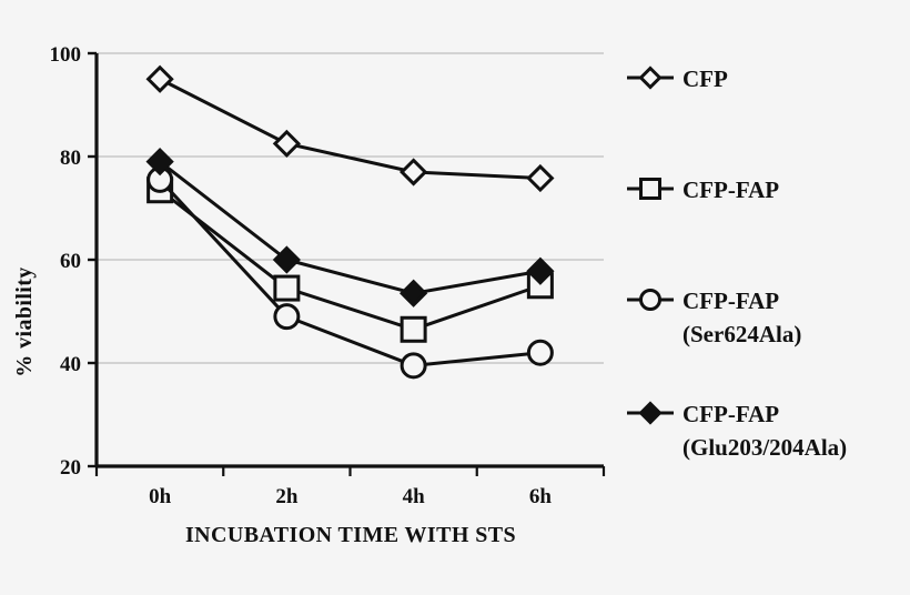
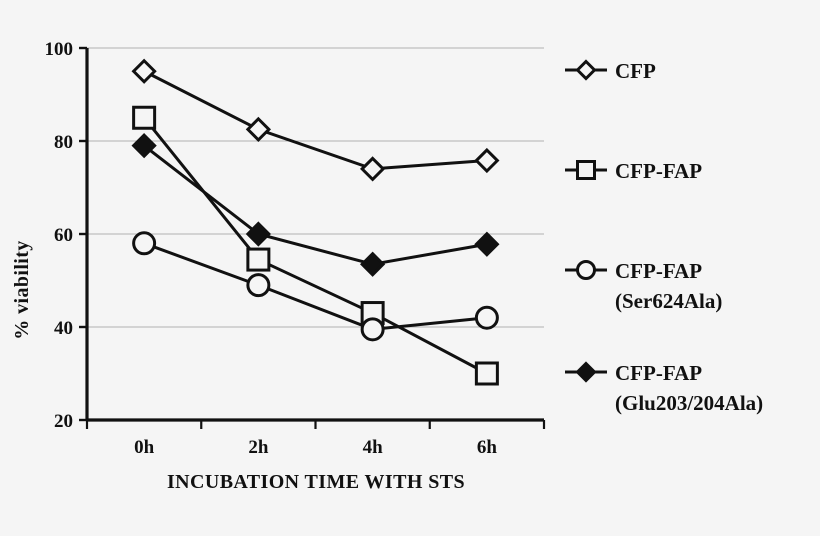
CFP-FAP/0h: 74 -> 85
CFP-FAP (Ser624Ala)/0h: 76 -> 58
CFP/4h: 77 -> 74
CFP-FAP/4h: 46 -> 43
CFP-FAP/6h: 55 -> 30
